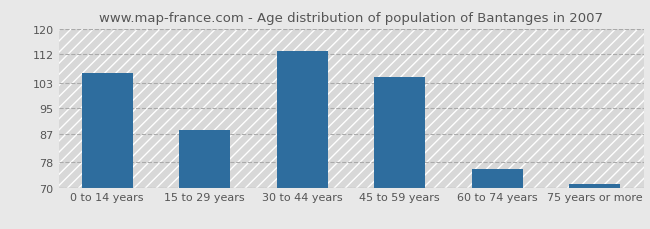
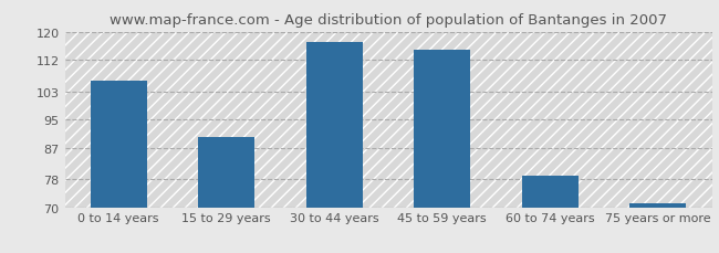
15 to 29 years: 88 -> 90
30 to 44 years: 113 -> 117
45 to 59 years: 105 -> 115
60 to 74 years: 76 -> 79
